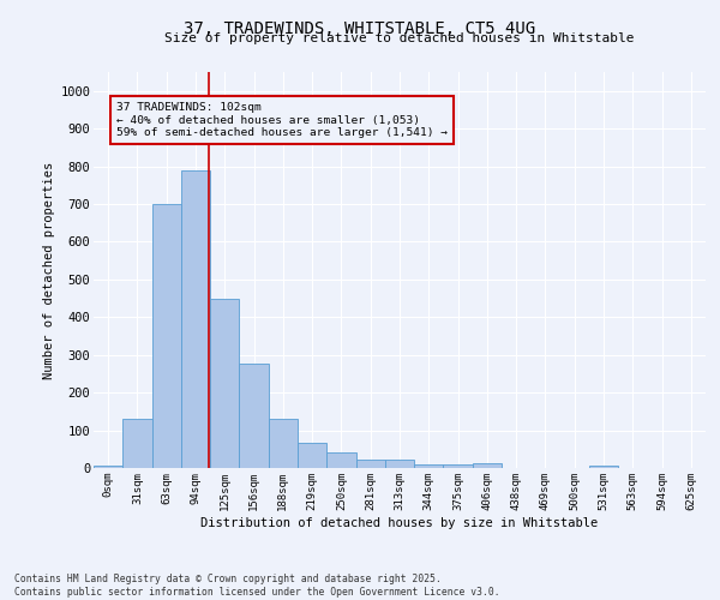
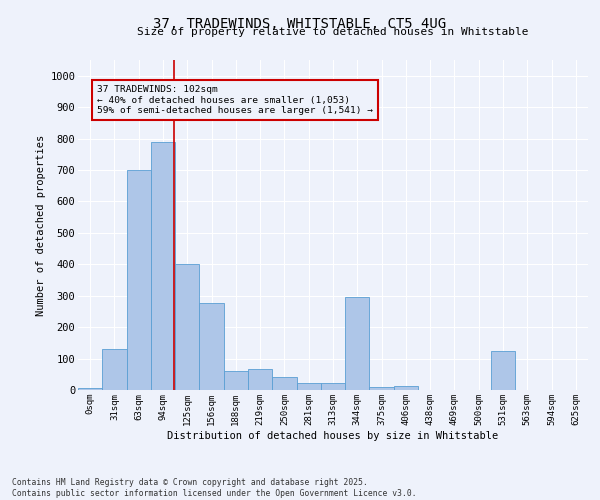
125sqm: 450 -> 400
188sqm: 130 -> 60
344sqm: 10 -> 295
531sqm: 5 -> 125
